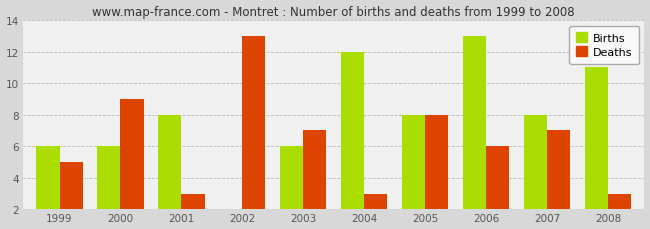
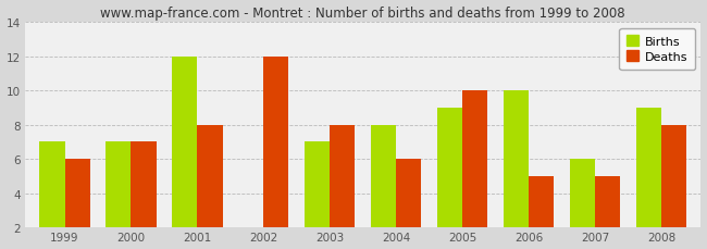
Births/1999: 6 -> 7
Deaths/1999: 5 -> 6
Births/2000: 6 -> 7
Deaths/2000: 9 -> 7
Births/2001: 8 -> 12
Deaths/2001: 3 -> 8
Deaths/2002: 13 -> 12
Births/2003: 6 -> 7
Deaths/2003: 7 -> 8
Births/2004: 12 -> 8
Deaths/2004: 3 -> 6
Births/2005: 8 -> 9
Deaths/2005: 8 -> 10
Births/2006: 13 -> 10
Deaths/2006: 6 -> 5
Births/2007: 8 -> 6
Deaths/2007: 7 -> 5
Births/2008: 11 -> 9
Deaths/2008: 3 -> 8
